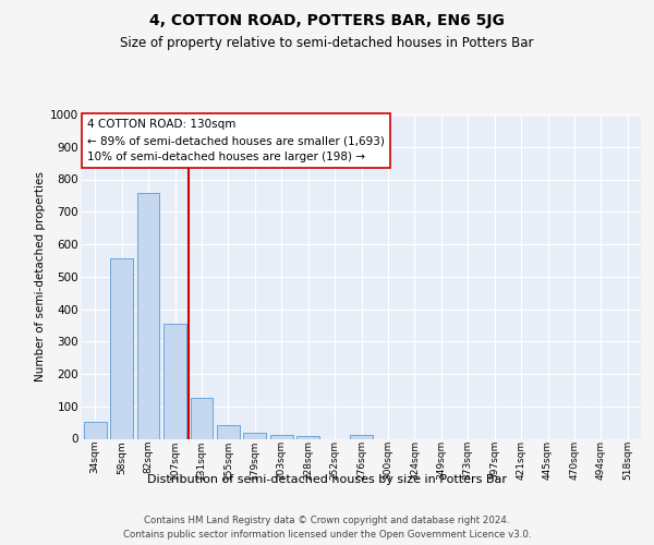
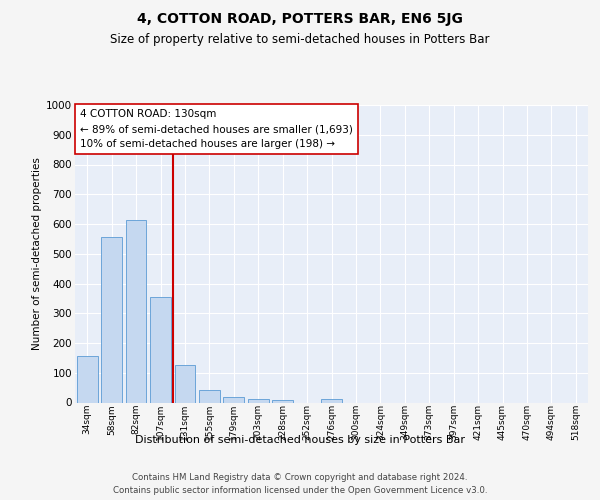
34sqm: 52 -> 155
82sqm: 759 -> 615
